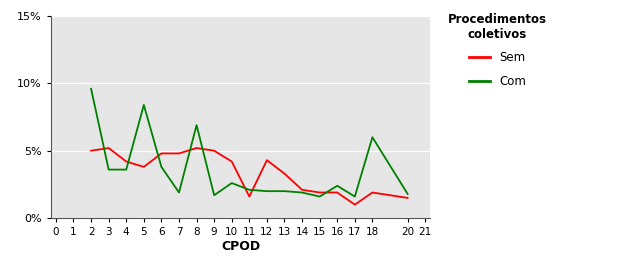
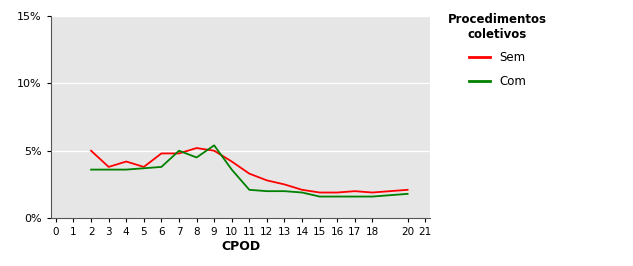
Com/2: 9.6% -> 3.6%
Sem/3: 5.2% -> 3.8%
Com/5: 8.4% -> 3.7%
Com/7: 1.9% -> 5.0%
Com/8: 6.9% -> 4.5%
Com/9: 1.7% -> 5.4%
Com/10: 2.6% -> 3.6%
Sem/11: 1.6% -> 3.3%
Sem/12: 4.3% -> 2.8%
Sem/13: 3.3% -> 2.5%
Com/16: 2.4% -> 1.6%
Sem/17: 1.0% -> 2.0%
Com/18: 6.0% -> 1.6%
Sem/20: 1.5% -> 2.1%
